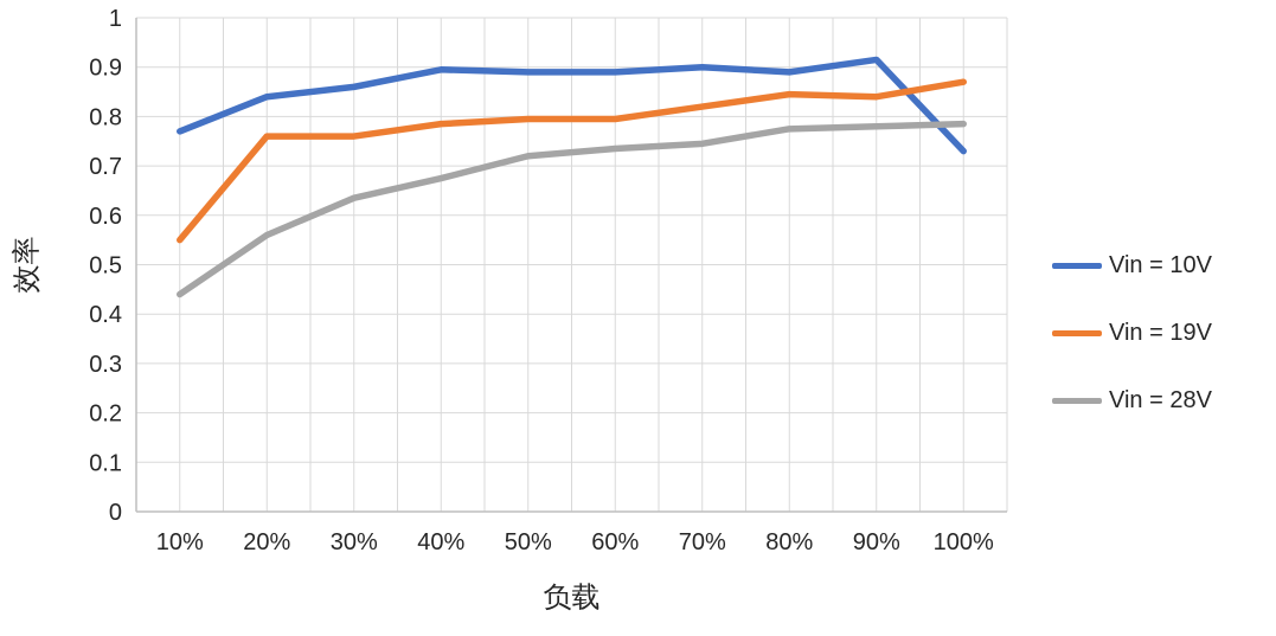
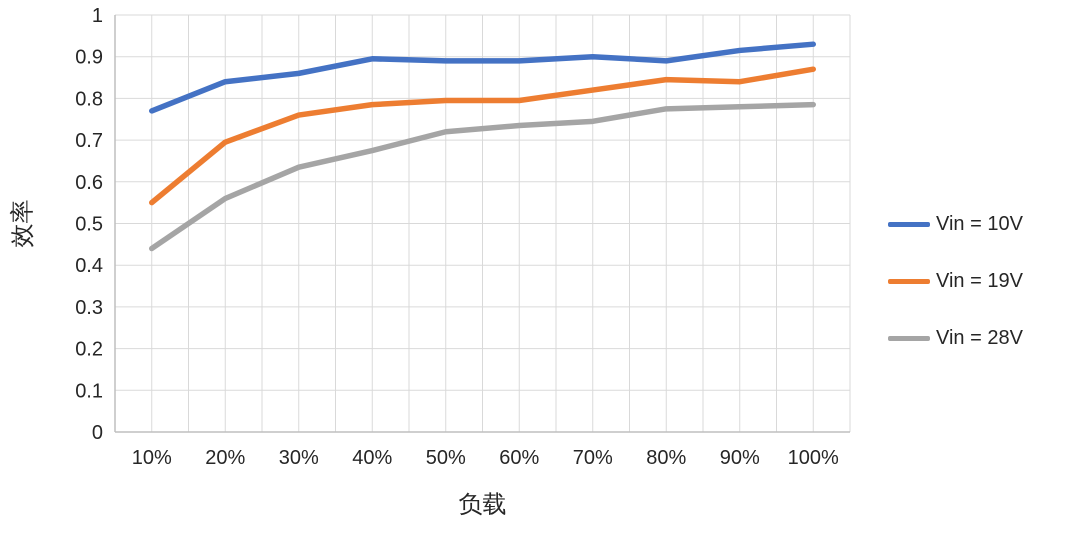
Vin = 19V/20%: 0.76 -> 0.69
Vin = 10V/100%: 0.73 -> 0.93
